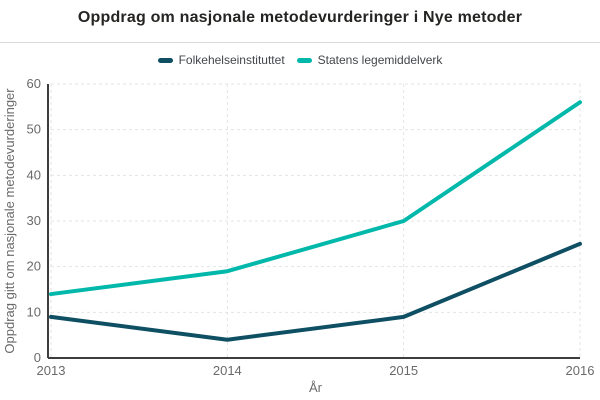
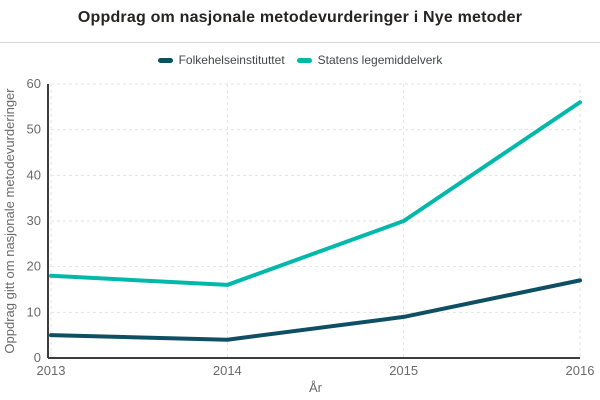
Folkehelseinstituttet/2013: 9 -> 5
Statens legemiddelverk/2013: 14 -> 18
Statens legemiddelverk/2014: 19 -> 16
Folkehelseinstituttet/2016: 25 -> 17
